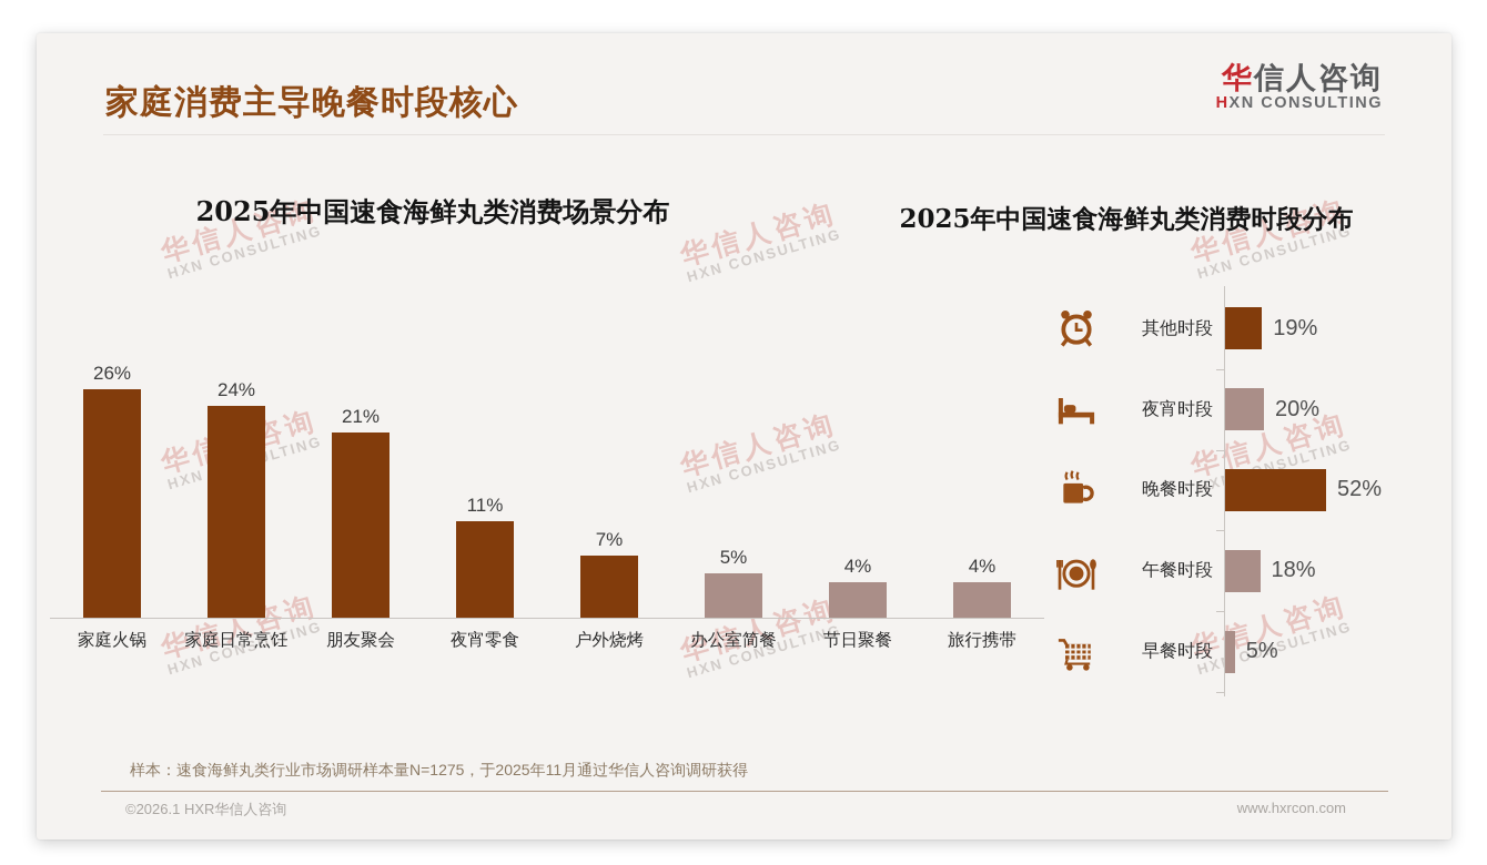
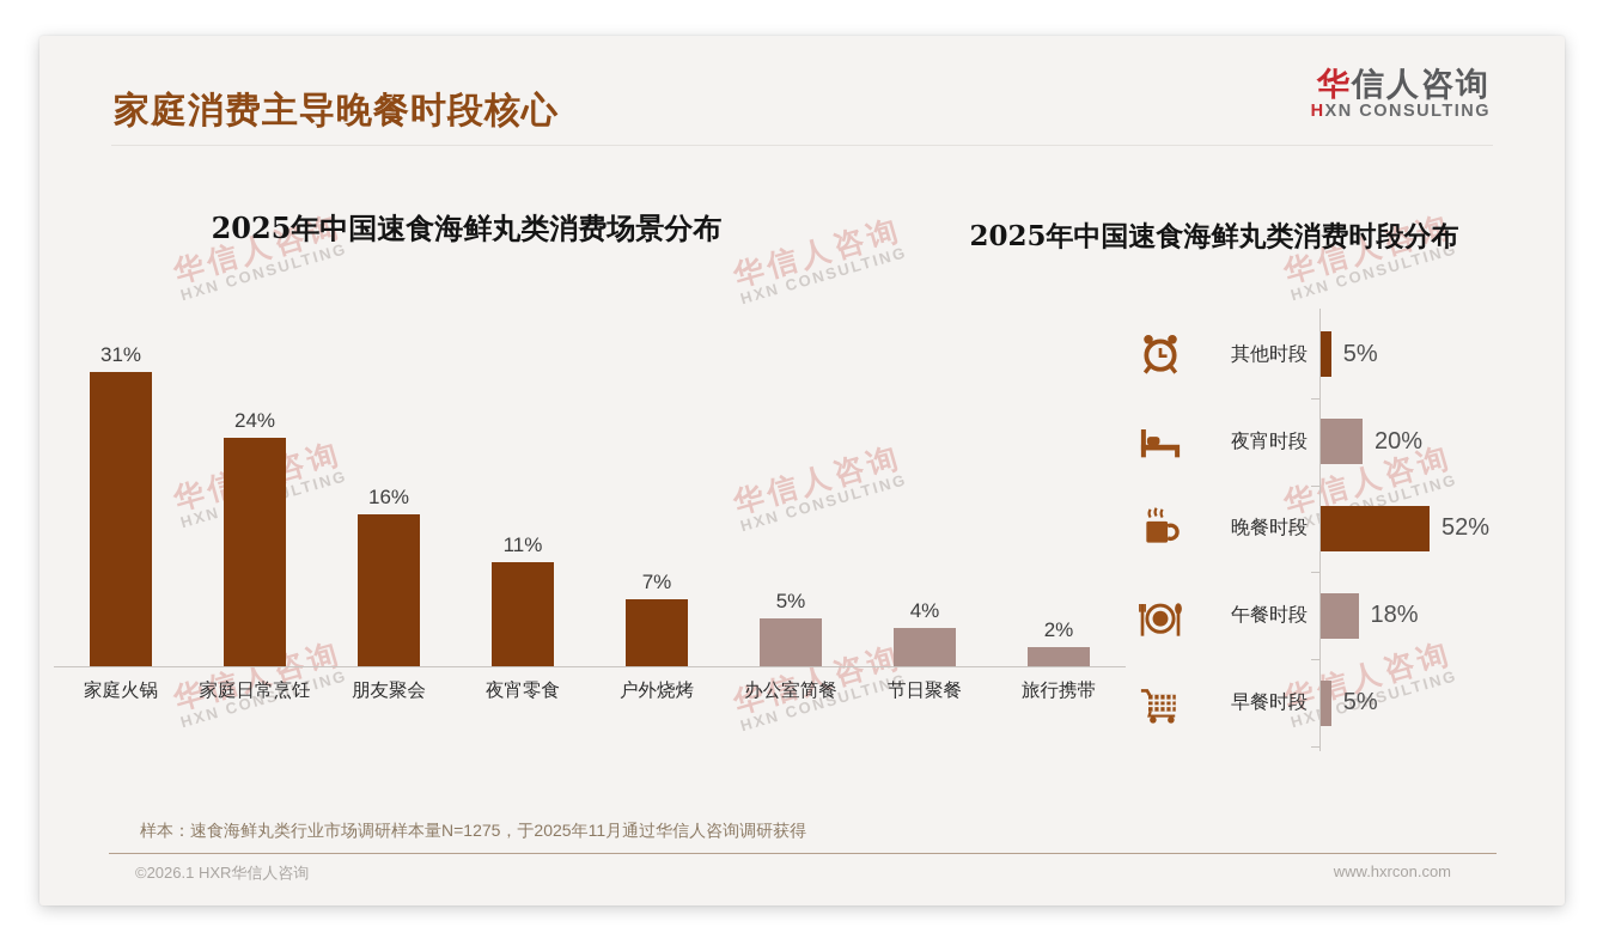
2025年中国速食海鲜丸类消费场景分布/家庭火锅: 26% -> 31%
2025年中国速食海鲜丸类消费场景分布/朋友聚会: 21% -> 16%
2025年中国速食海鲜丸类消费场景分布/旅行携带: 4% -> 2%
2025年中国速食海鲜丸类消费时段分布/其他时段: 19% -> 5%
